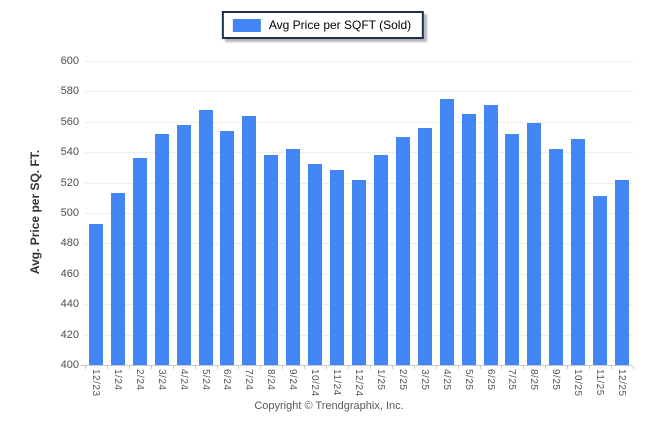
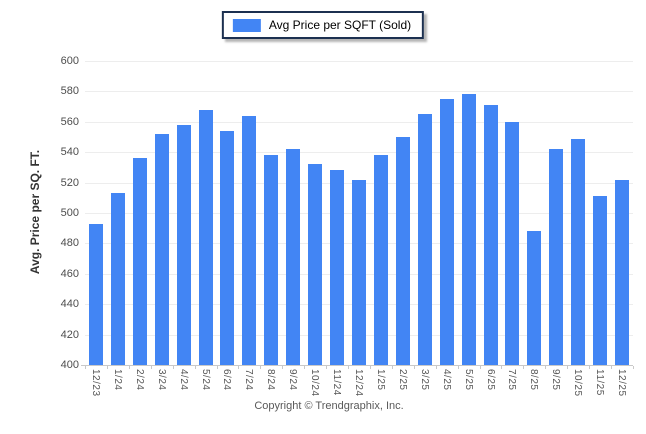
3/25: 556 -> 565
5/25: 565 -> 578
7/25: 552 -> 560
8/25: 559 -> 488
